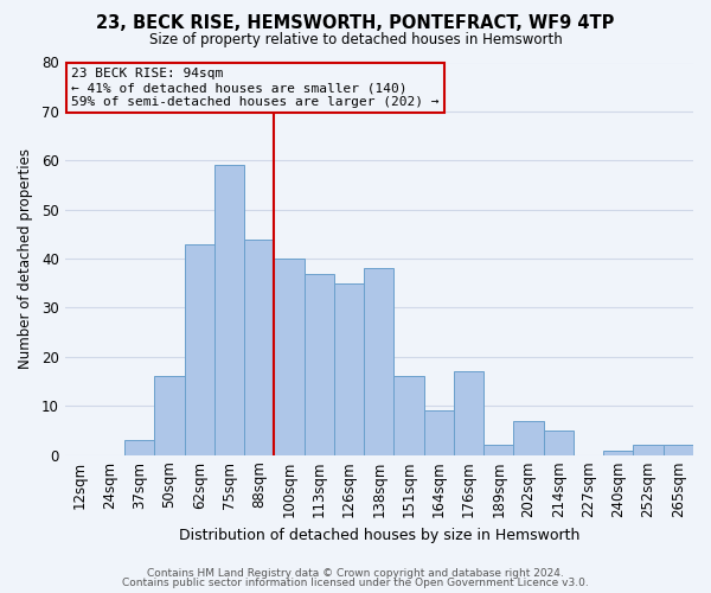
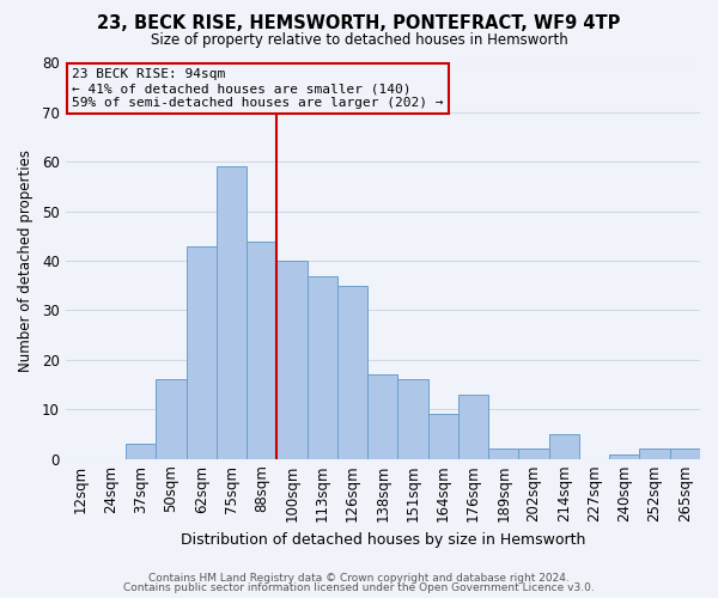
138sqm: 38 -> 17
176sqm: 17 -> 13
202sqm: 7 -> 2
